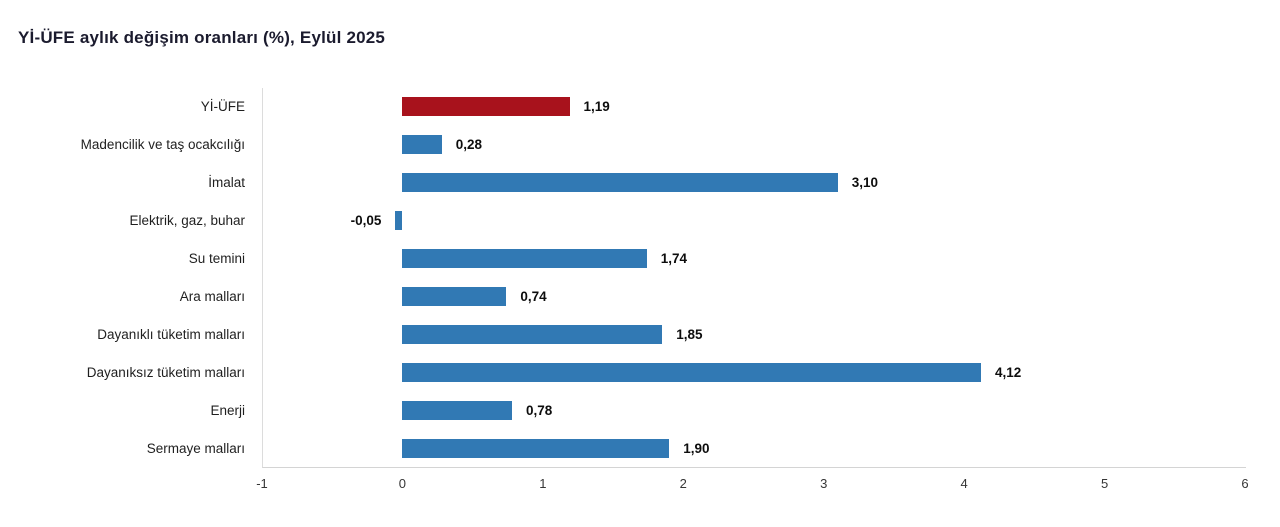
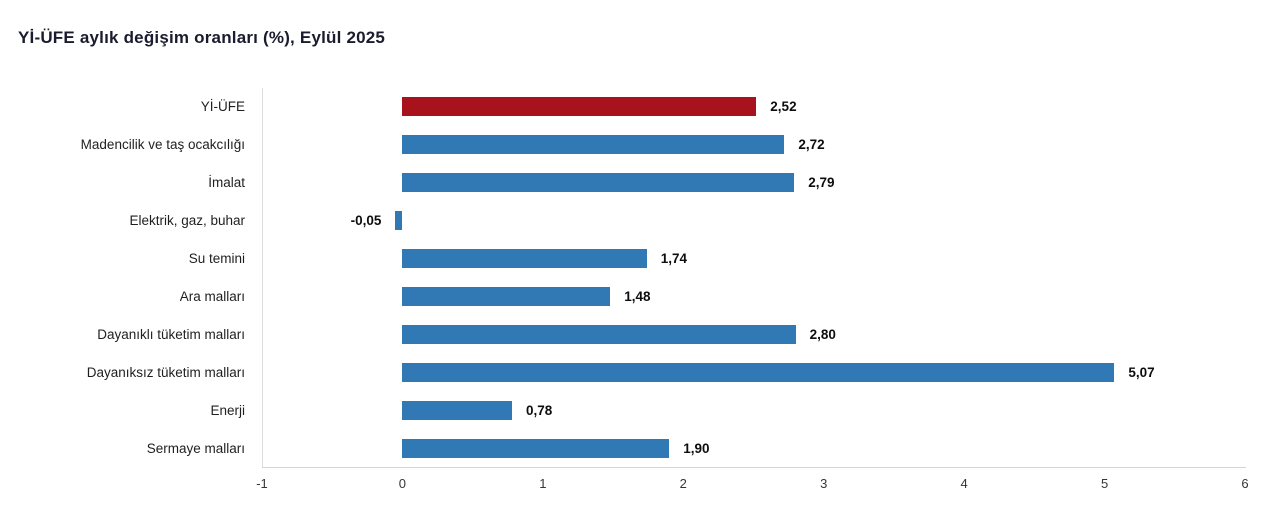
Yİ-ÜFE: 1,19 -> 2,52
Madencilik ve taş ocakcılığı: 0,28 -> 2,72
İmalat: 3,10 -> 2,79
Ara malları: 0,74 -> 1,48
Dayanıklı tüketim malları: 1,85 -> 2,80
Dayanıksız tüketim malları: 4,12 -> 5,07
